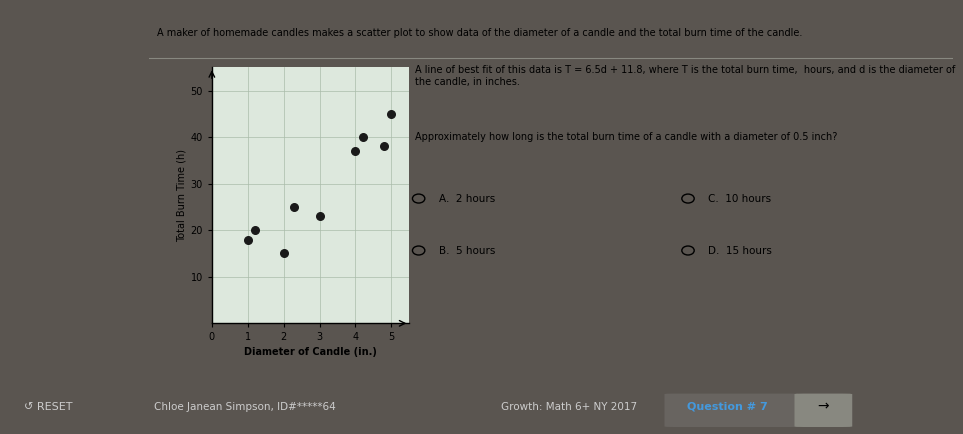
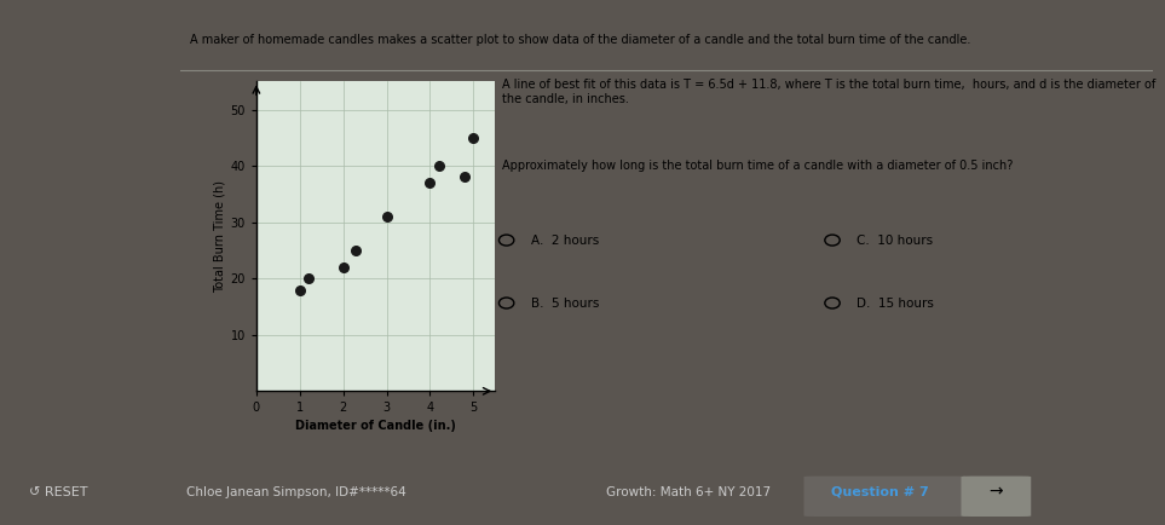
2: 15 -> 22
3: 23 -> 31
